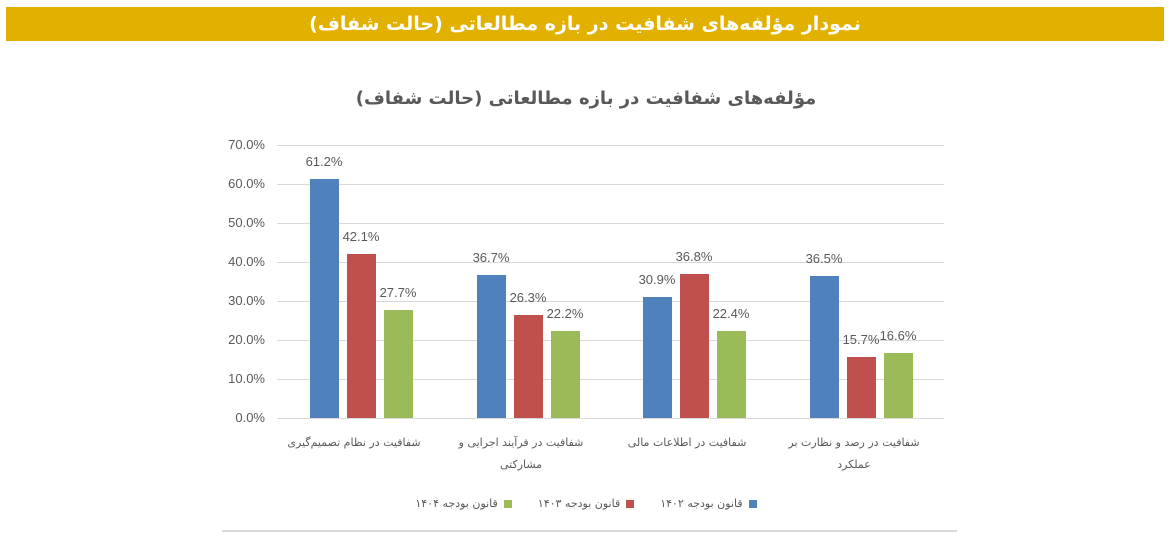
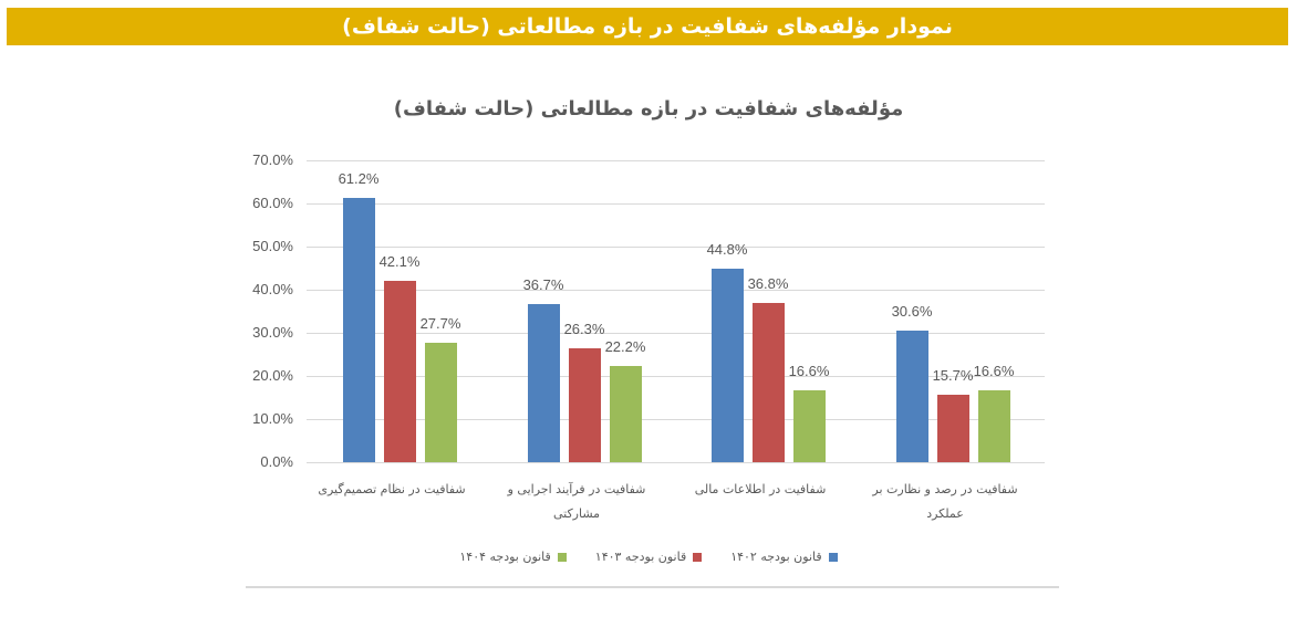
قانون بودجه ۱۴۰۲/شفافیت در اطلاعات مالی: 30.9% -> 44.8%
قانون بودجه ۱۴۰۴/شفافیت در اطلاعات مالی: 22.4% -> 16.6%
قانون بودجه ۱۴۰۲/شفافیت در رصد و نظارت بر عملکرد: 36.5% -> 30.6%
